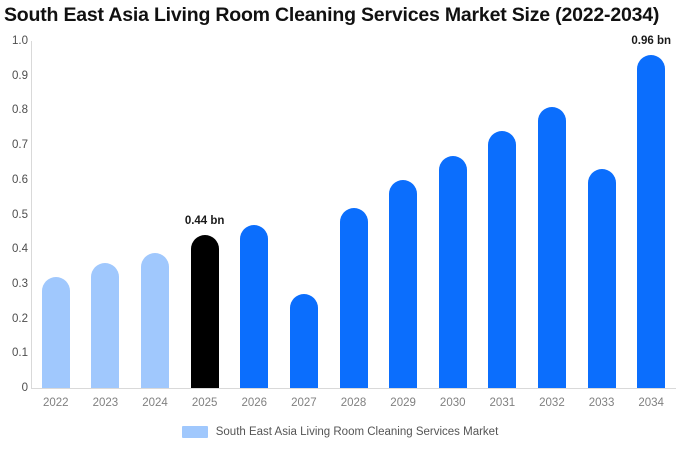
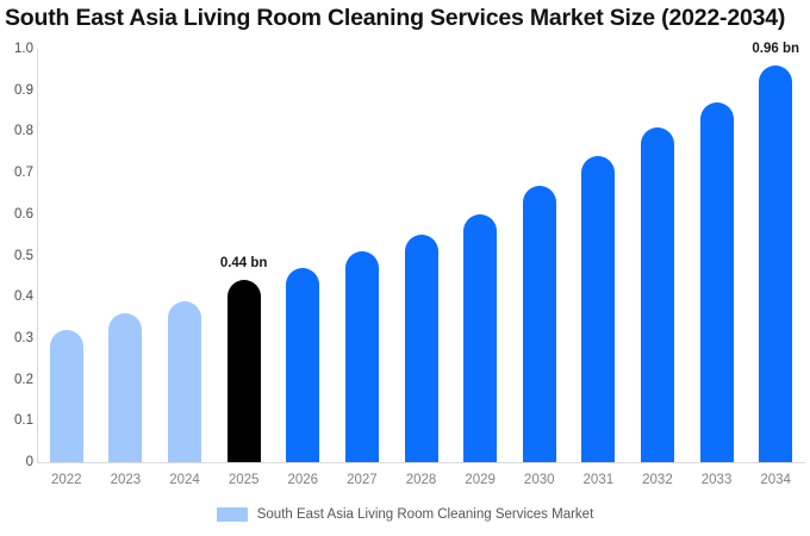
2027: 0.27 -> 0.51
2028: 0.52 -> 0.55
2033: 0.63 -> 0.87
